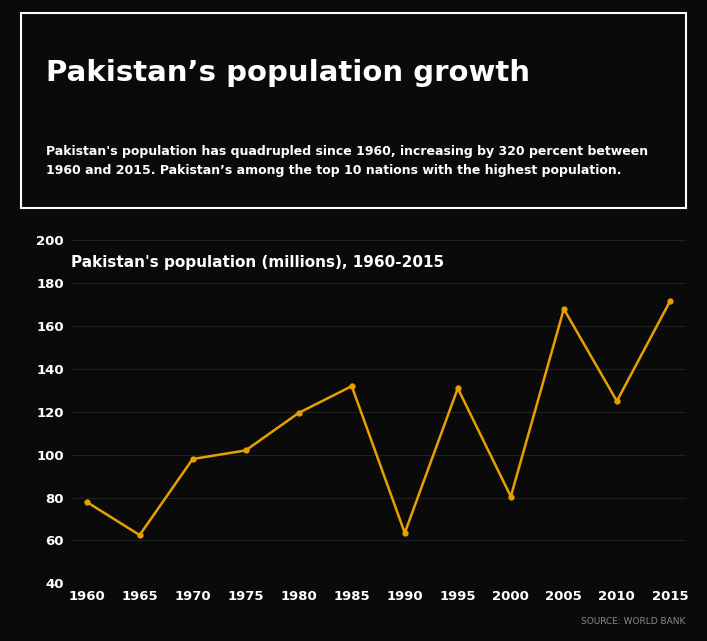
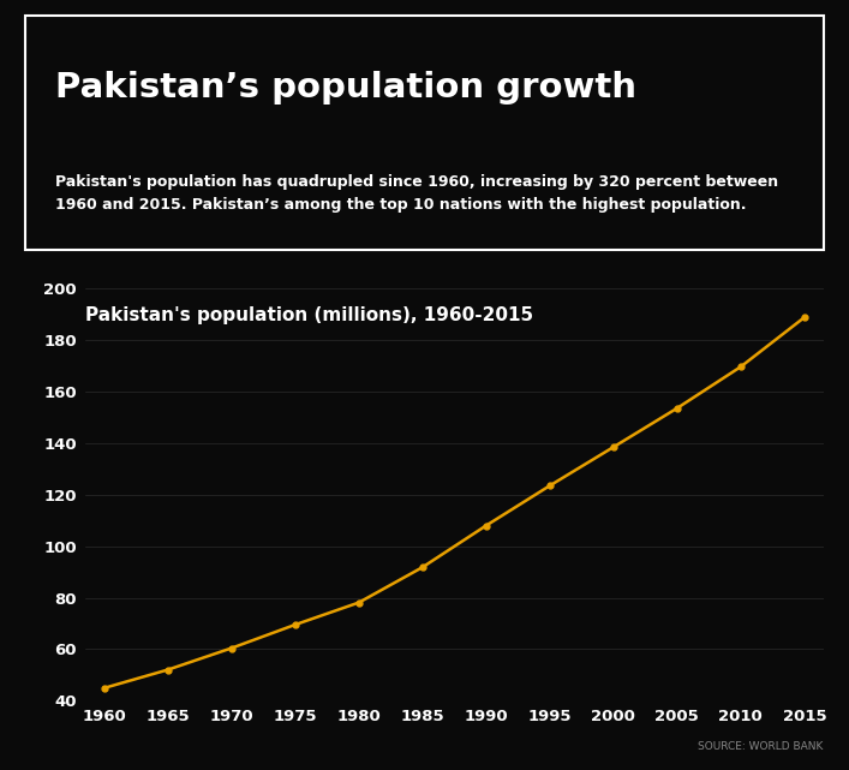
1960: 78.0 -> 44.9
1965: 62.5 -> 52.0
1970: 98.0 -> 60.4
1975: 102.0 -> 69.5
1980: 119.5 -> 78.1
1985: 132.0 -> 91.8
1990: 63.5 -> 108.0
1995: 131.0 -> 123.5
2000: 80.5 -> 138.5
2005: 168.0 -> 153.6
2010: 125.0 -> 169.7
2015: 171.5 -> 188.9
